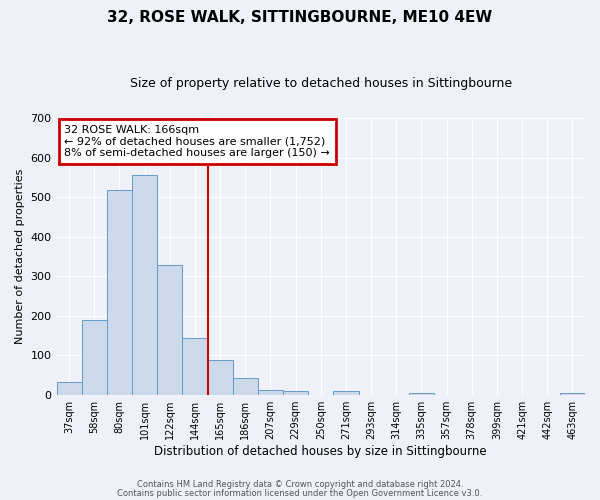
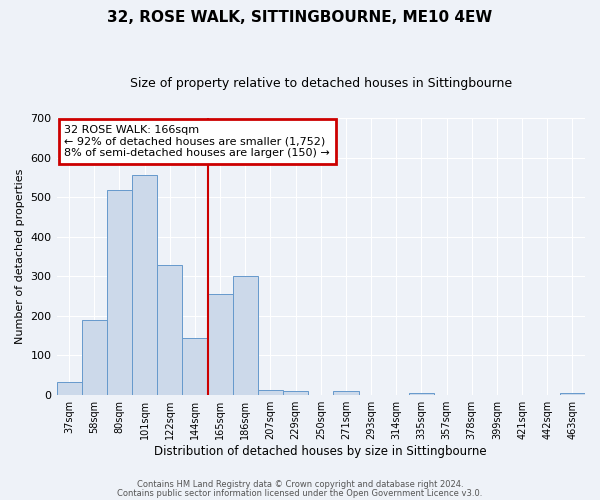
165sqm: 88 -> 255
186sqm: 42 -> 300
